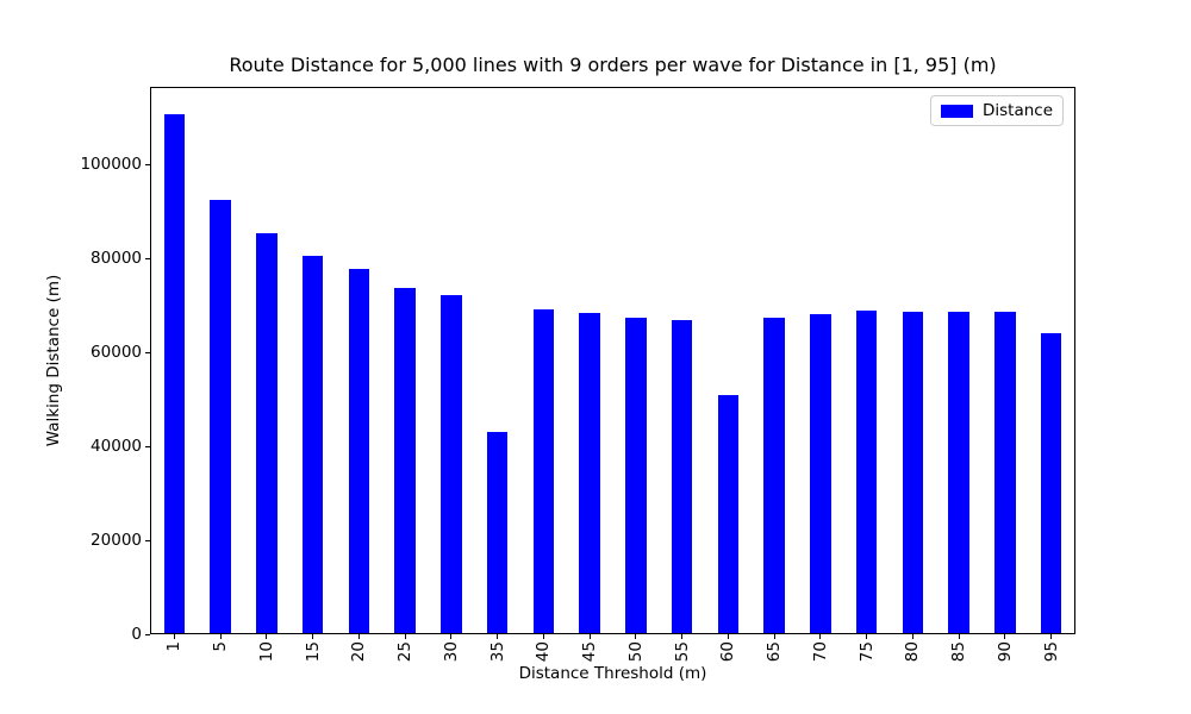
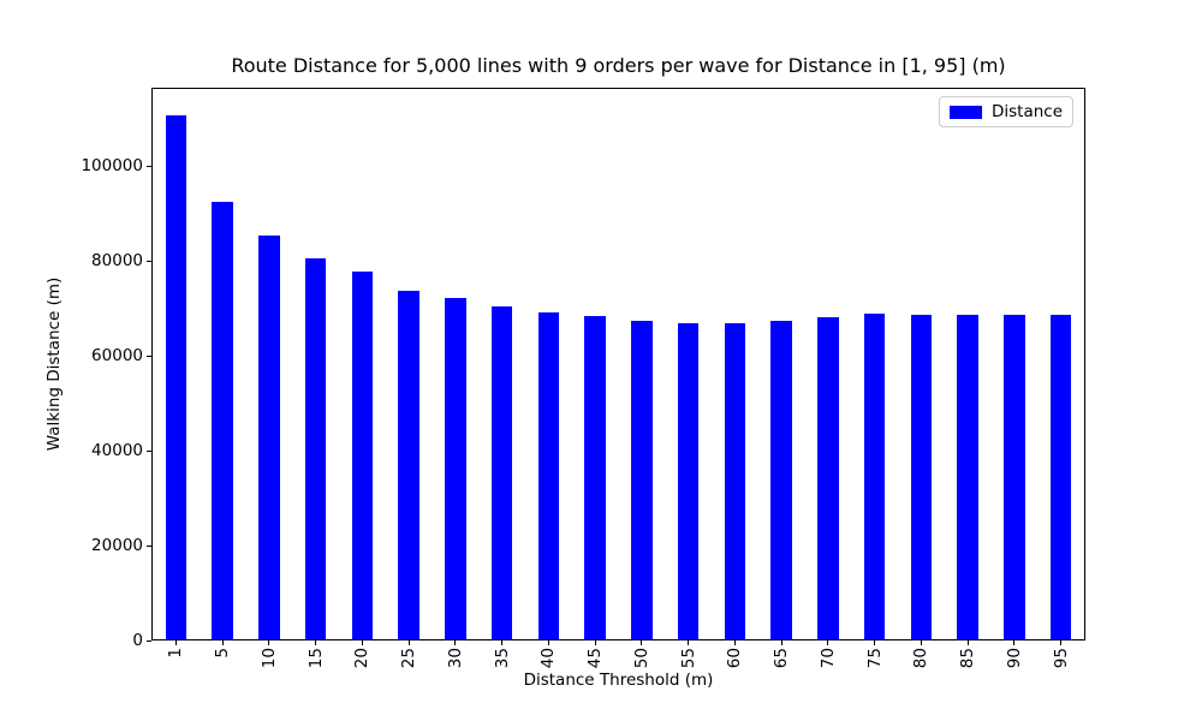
35: 43000 -> 70000
60: 51000 -> 67000
95: 64000 -> 69000
